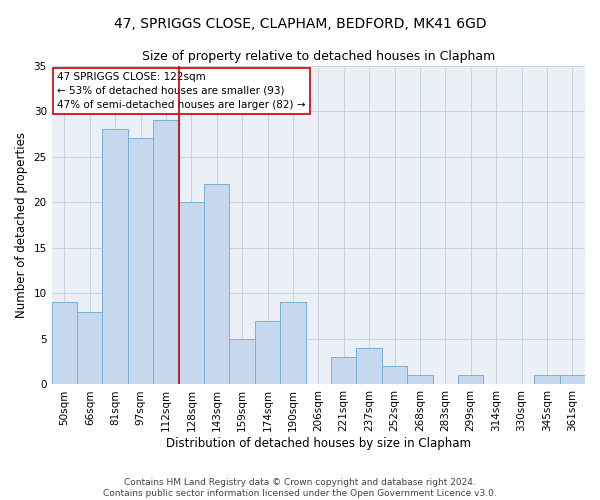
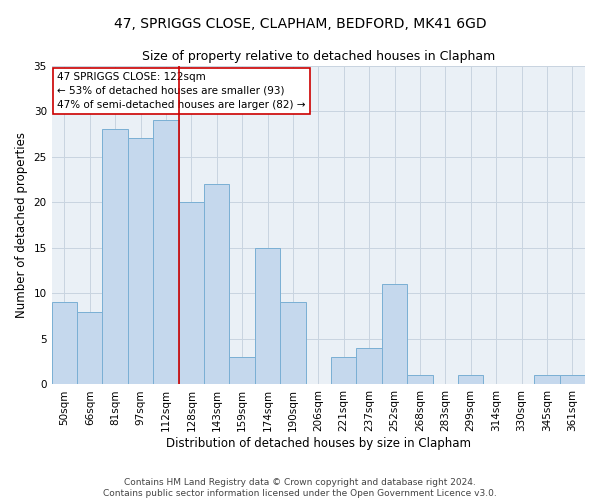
159sqm: 5 -> 3
174sqm: 7 -> 15
252sqm: 2 -> 11
